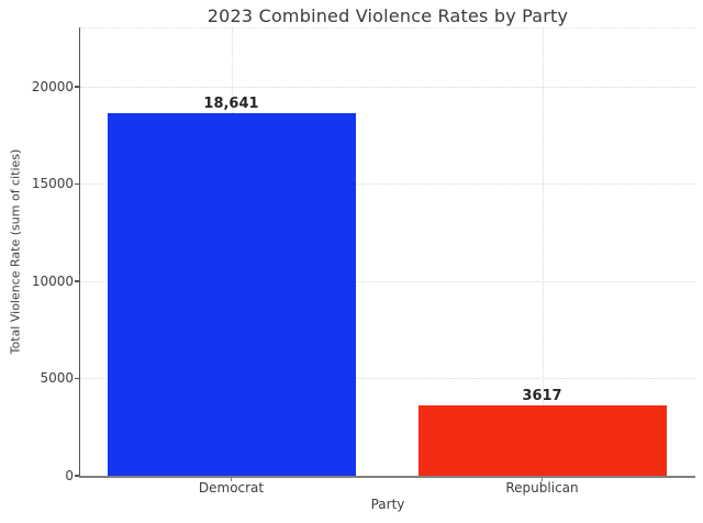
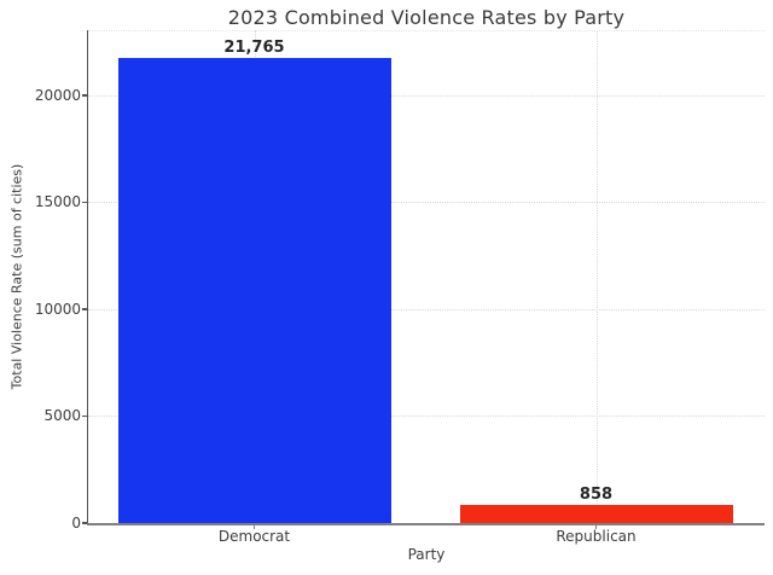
Democrat: 18,641 -> 21,765
Republican: 3617 -> 858
